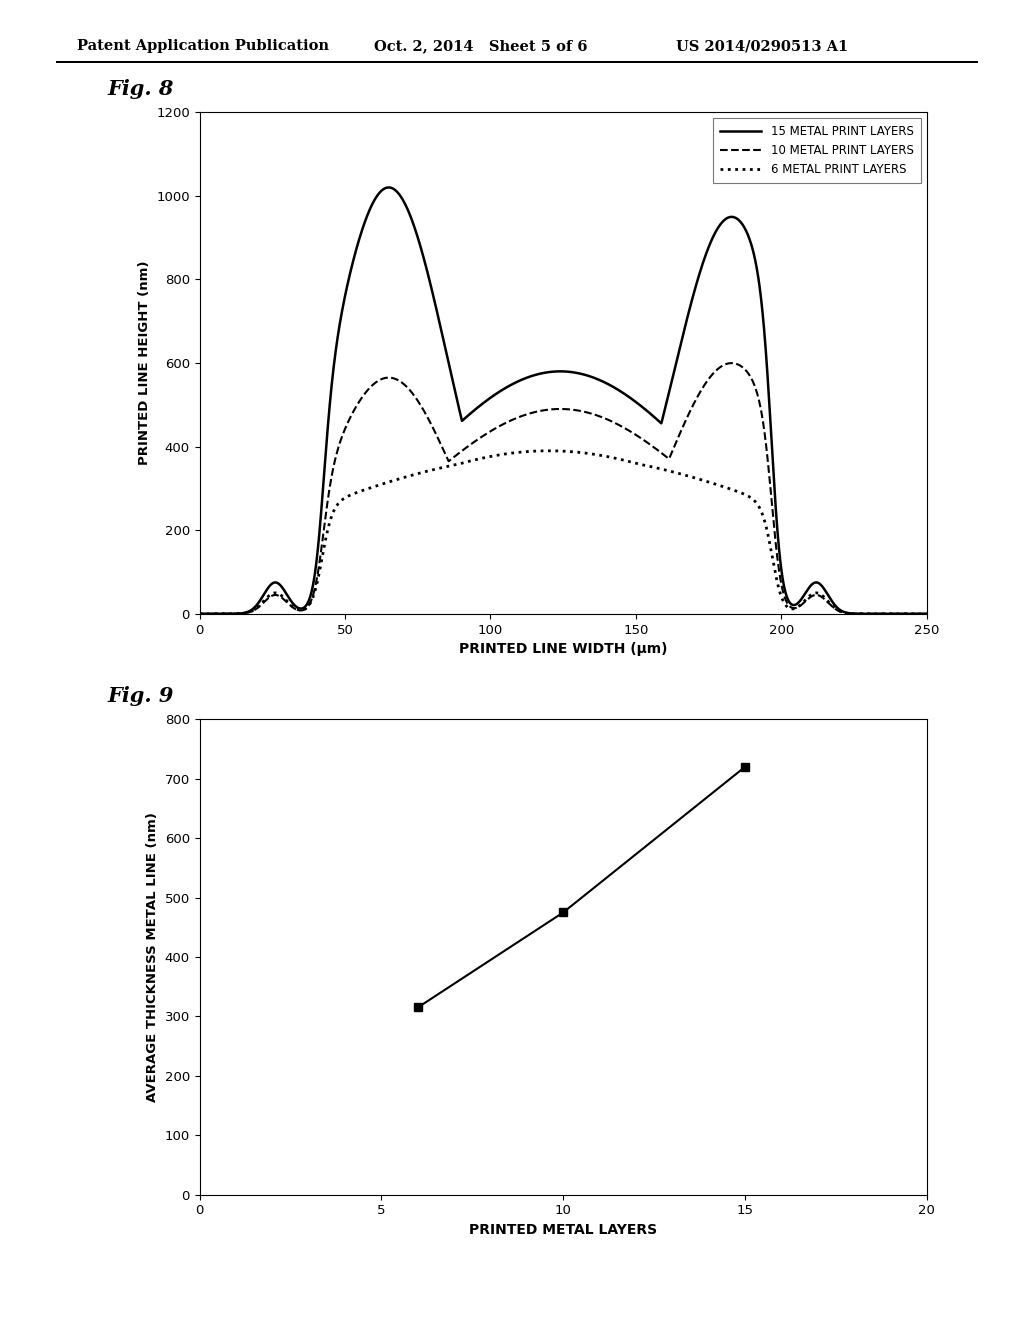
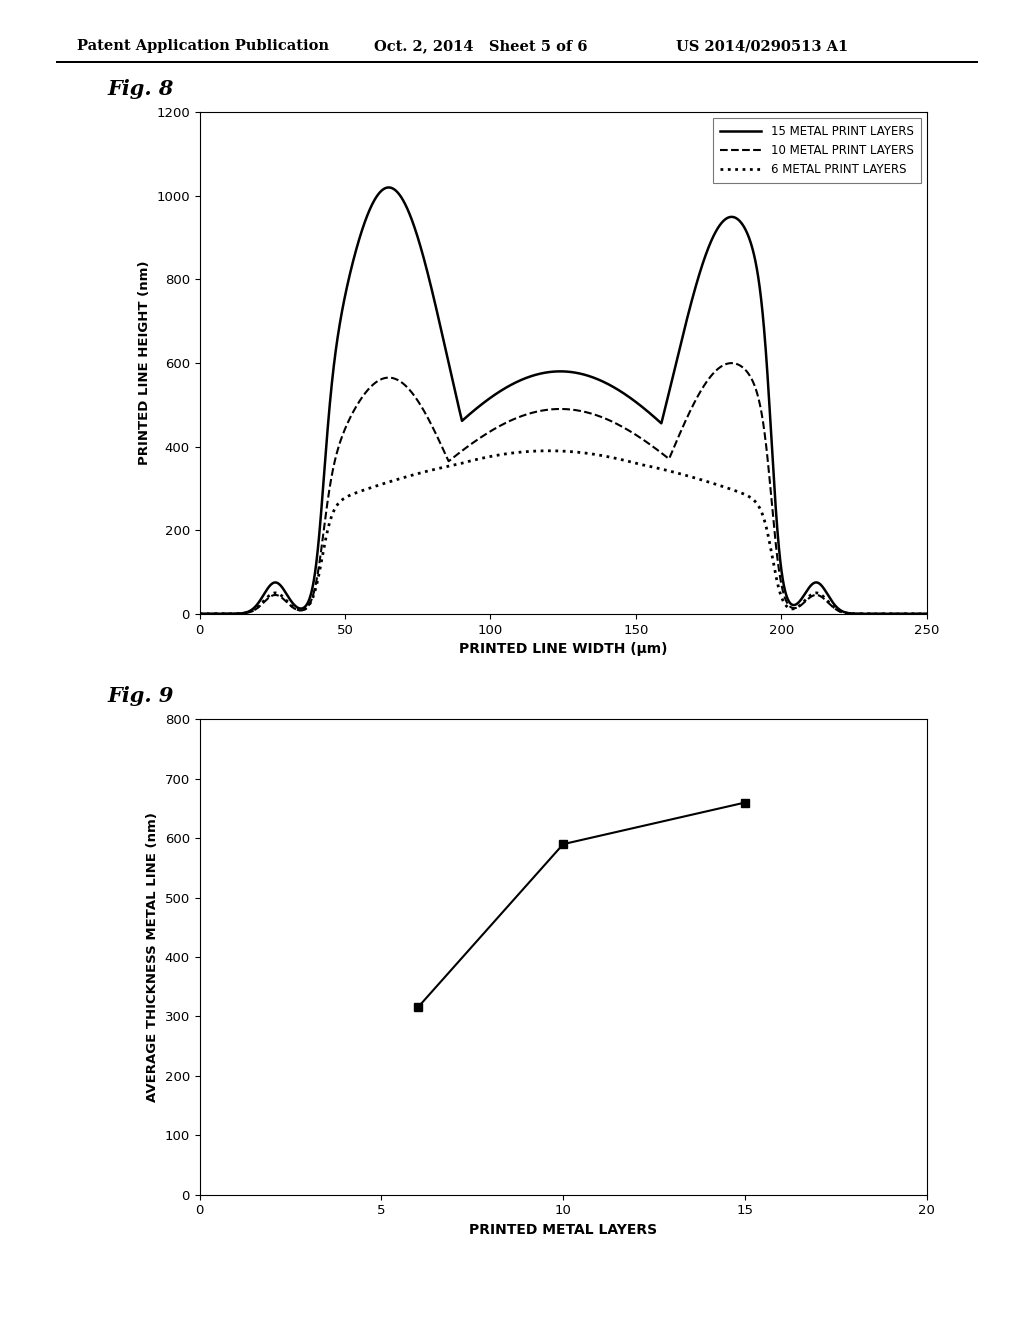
10: 475 -> 590
15: 720 -> 660
